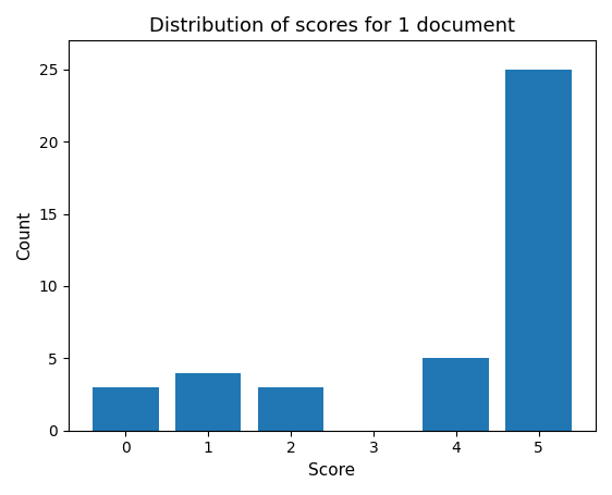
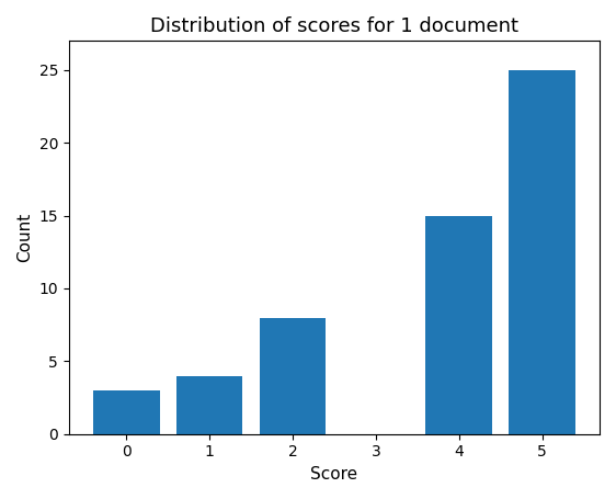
2: 3 -> 8
4: 5 -> 15
